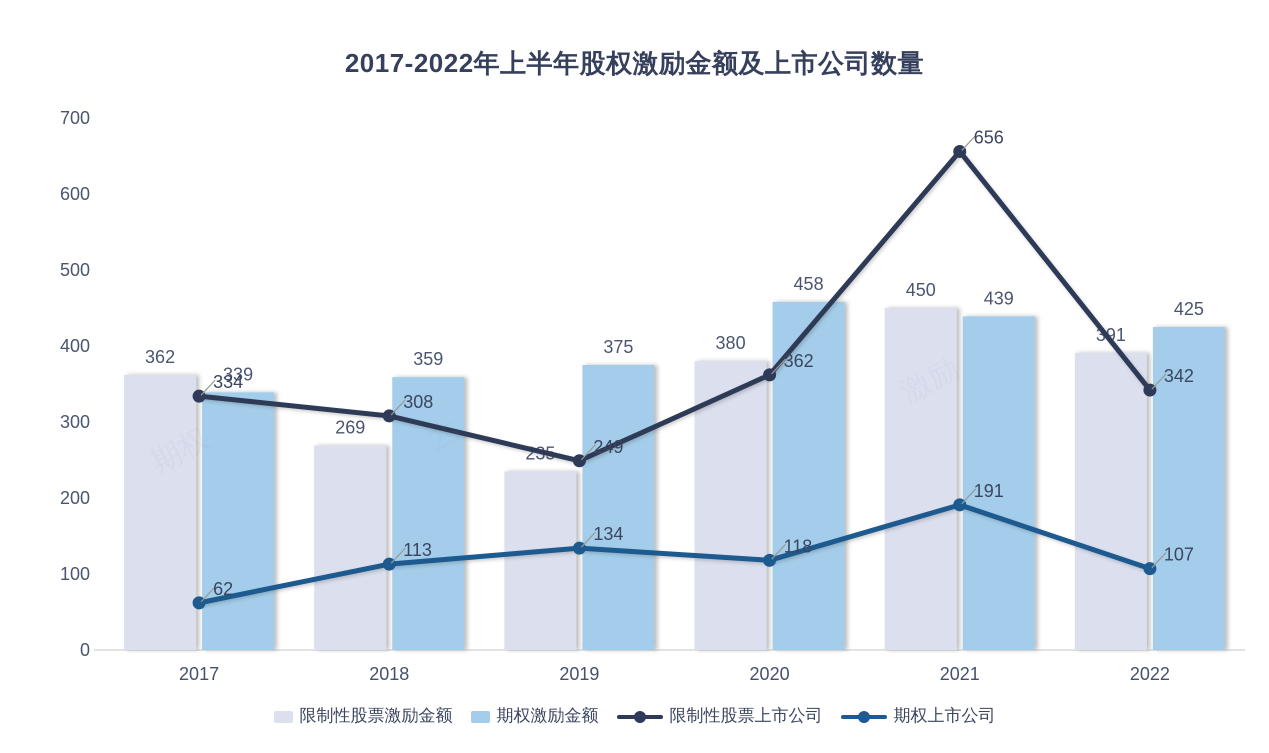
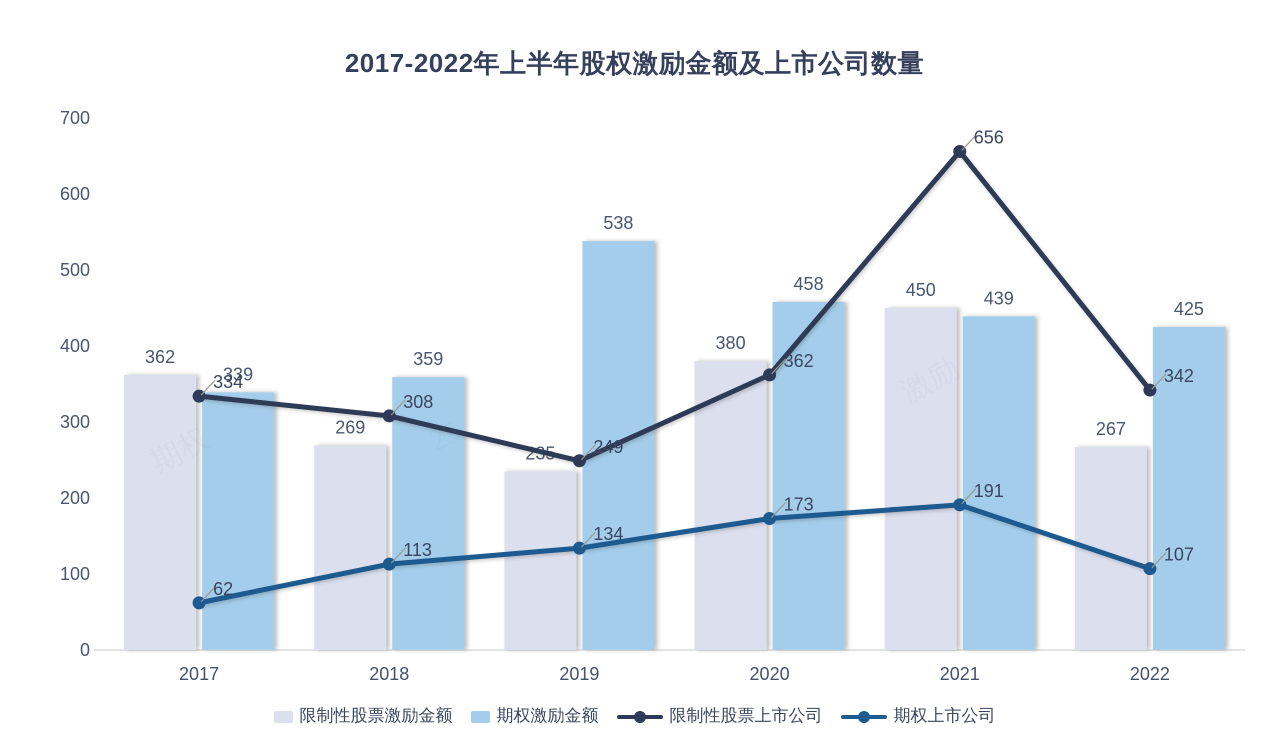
期权激励金额/2019: 375 -> 538
期权上市公司/2020: 118 -> 173
限制性股票激励金额/2022: 391 -> 267
